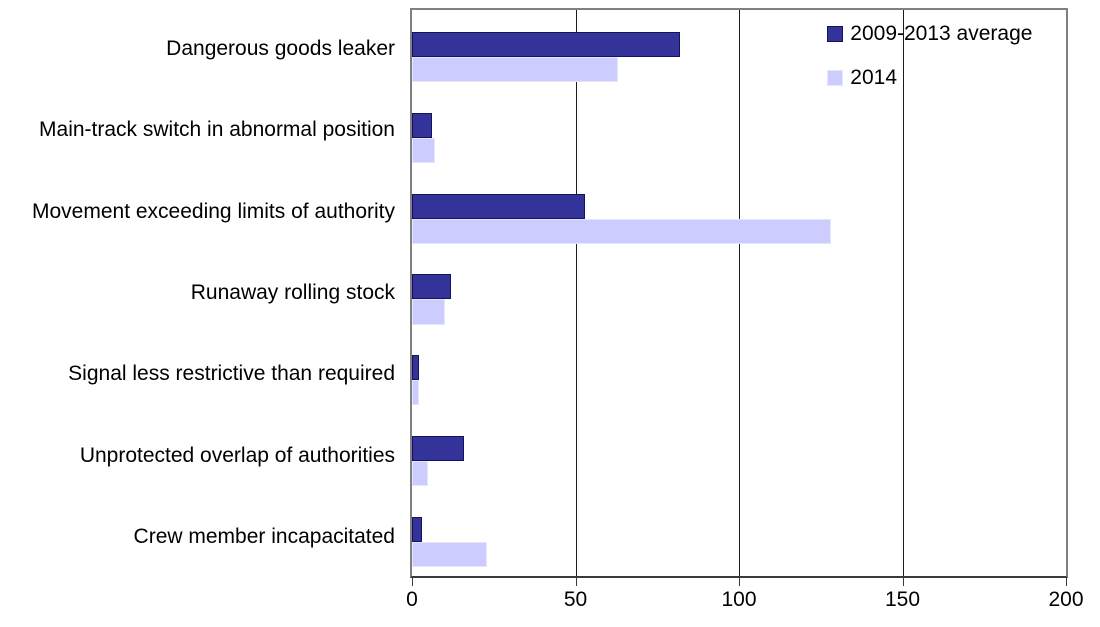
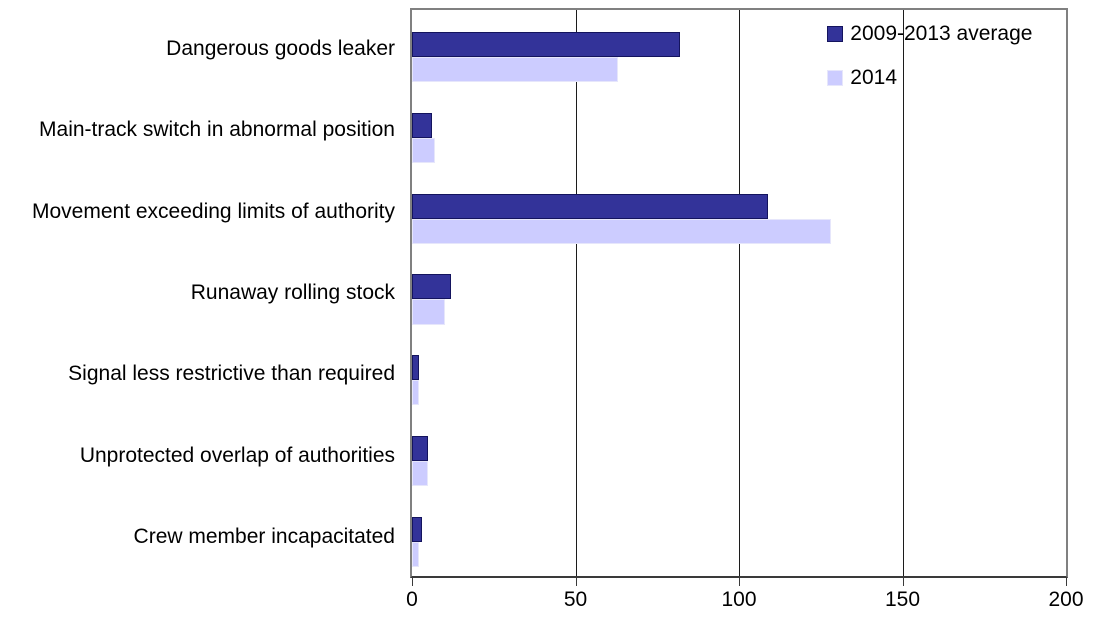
2009-2013 average/Movement exceeding limits of authority: 53 -> 109
2009-2013 average/Unprotected overlap of authorities: 16 -> 5
2014/Crew member incapacitated: 23 -> 2
